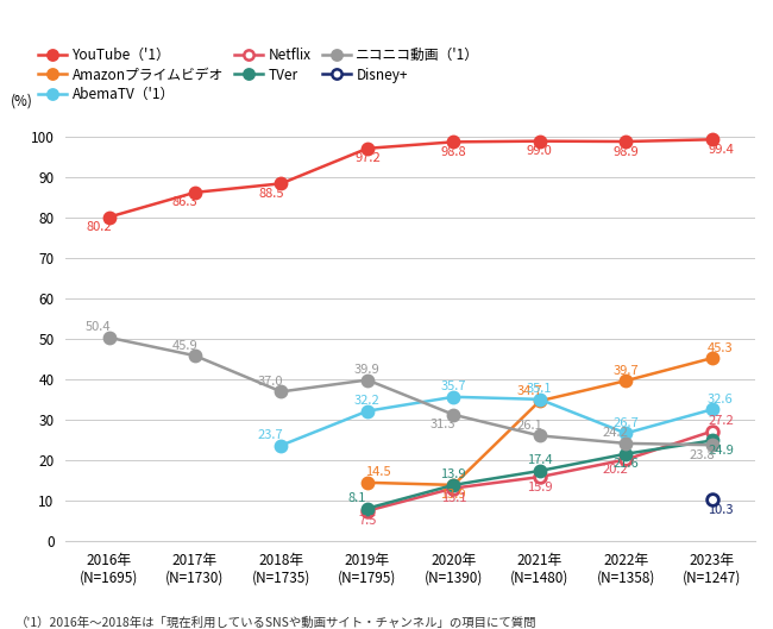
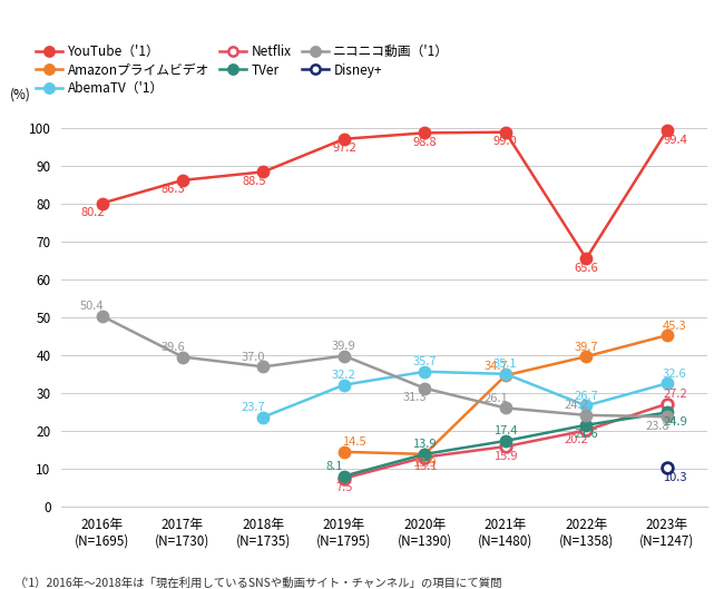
ニコニコ動画（'1）/2017年 (N=1730): 45.9 -> 39.6
YouTube（'1）/2022年 (N=1358): 98.9 -> 65.6
